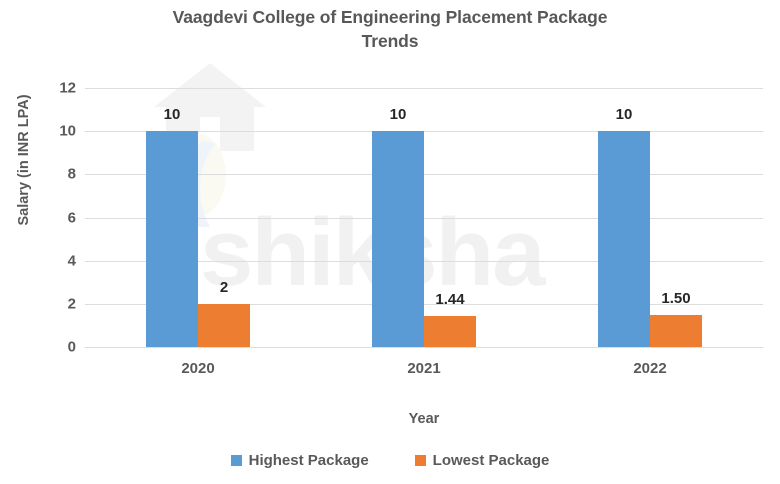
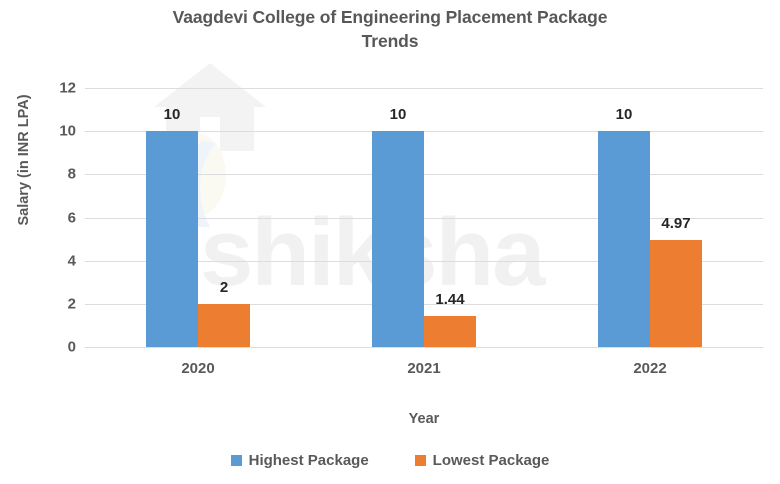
Lowest Package/2022: 1.50 -> 4.97
